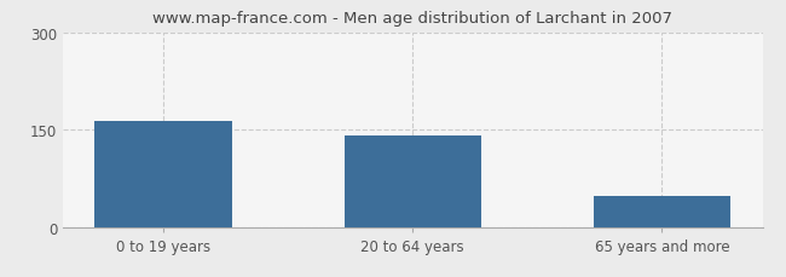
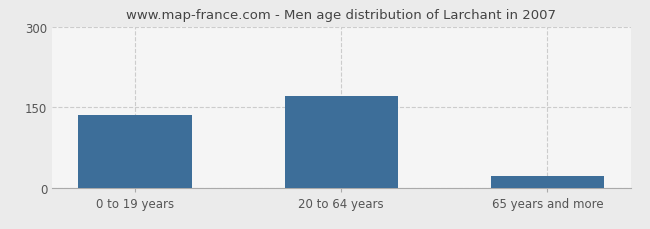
0 to 19 years: 164 -> 135
20 to 64 years: 140 -> 170
65 years and more: 48 -> 22
